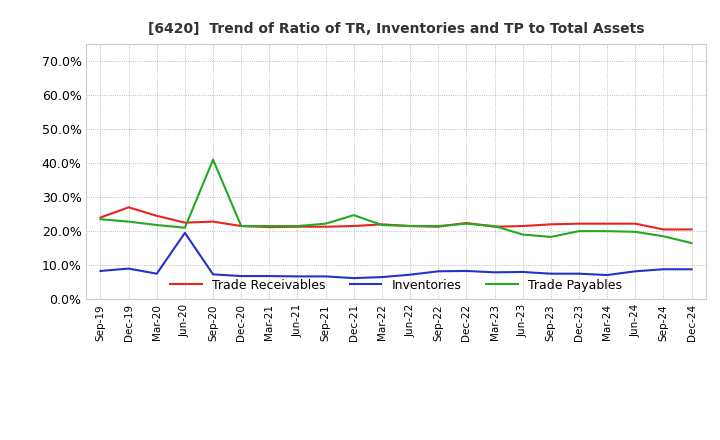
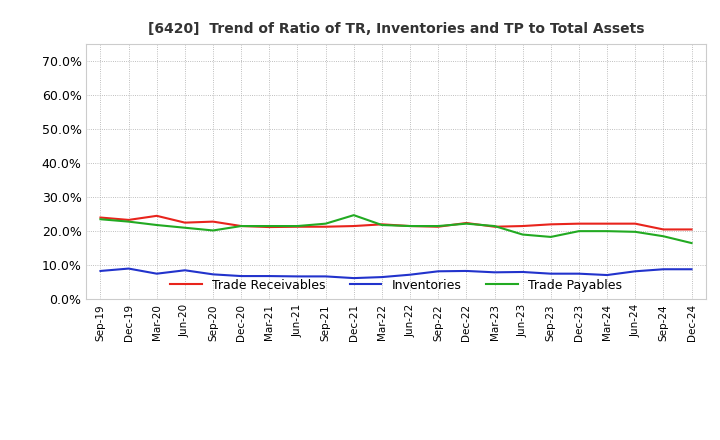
Trade Receivables/Dec-19: 27.0% -> 23.3%
Inventories/Jun-20: 19.5% -> 8.5%
Trade Payables/Sep-20: 41.0% -> 20.2%
